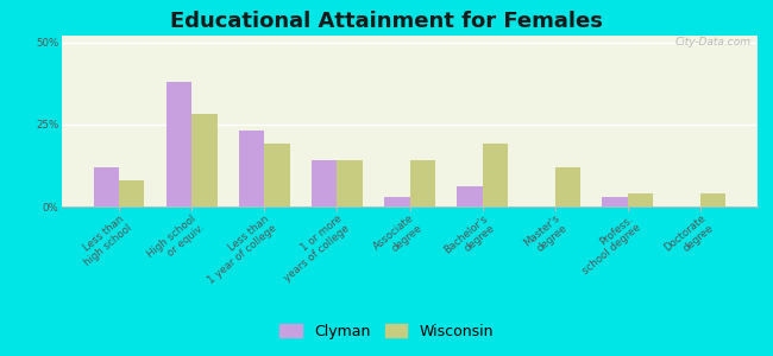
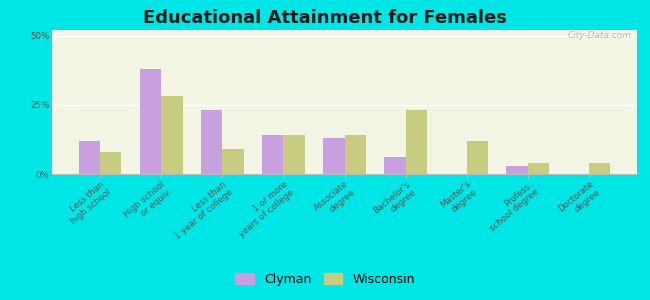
Wisconsin/Less than 1 year of college: 19% -> 9%
Clyman/Associate degree: 3% -> 13%
Wisconsin/Bachelor's degree: 19% -> 23%
